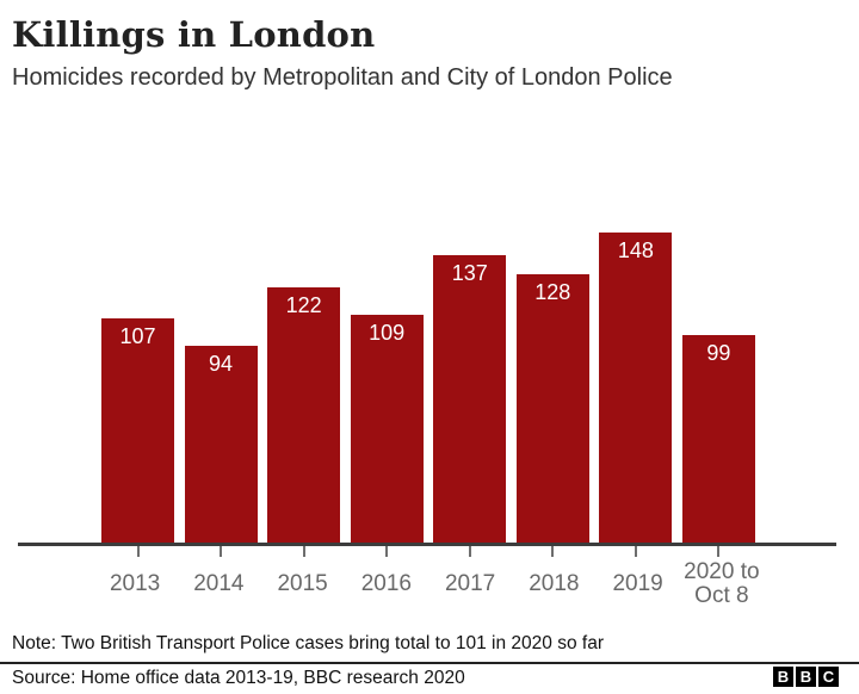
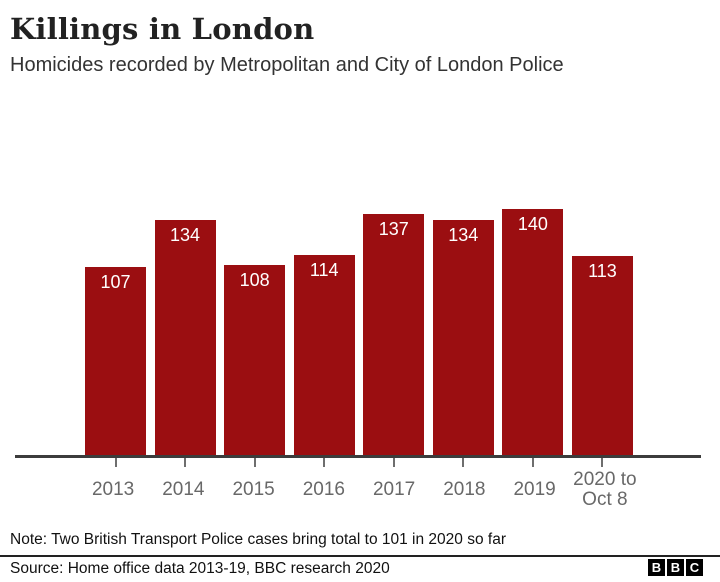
2014: 94 -> 134
2015: 122 -> 108
2016: 109 -> 114
2018: 128 -> 134
2019: 148 -> 140
2020 to Oct 8: 99 -> 113
